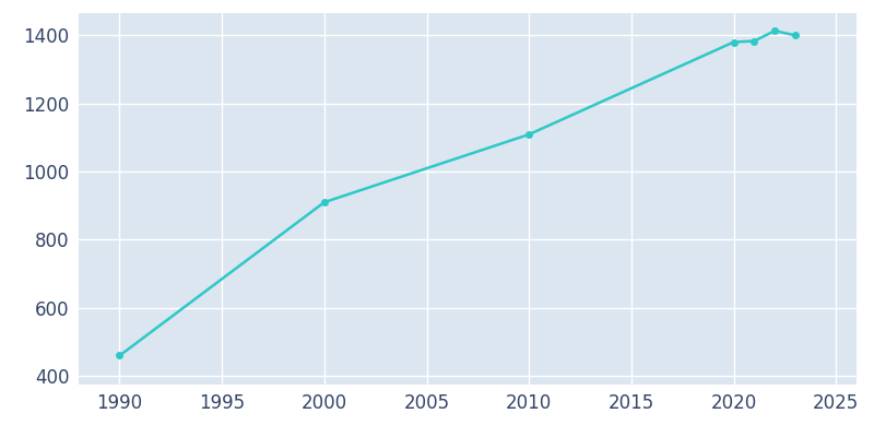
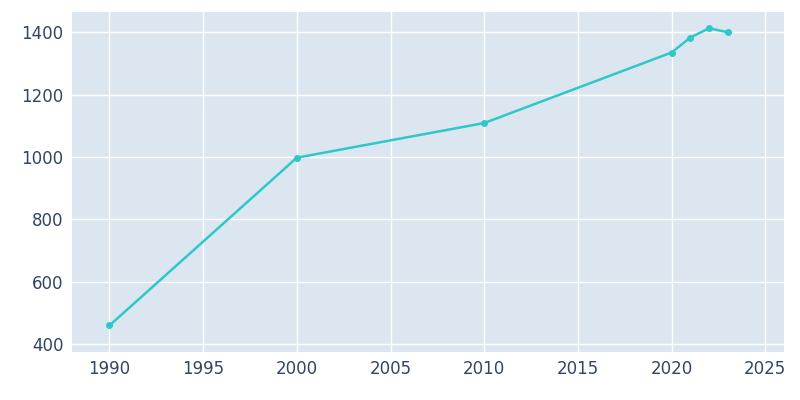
2000: 910 -> 998
2020: 1380 -> 1335
